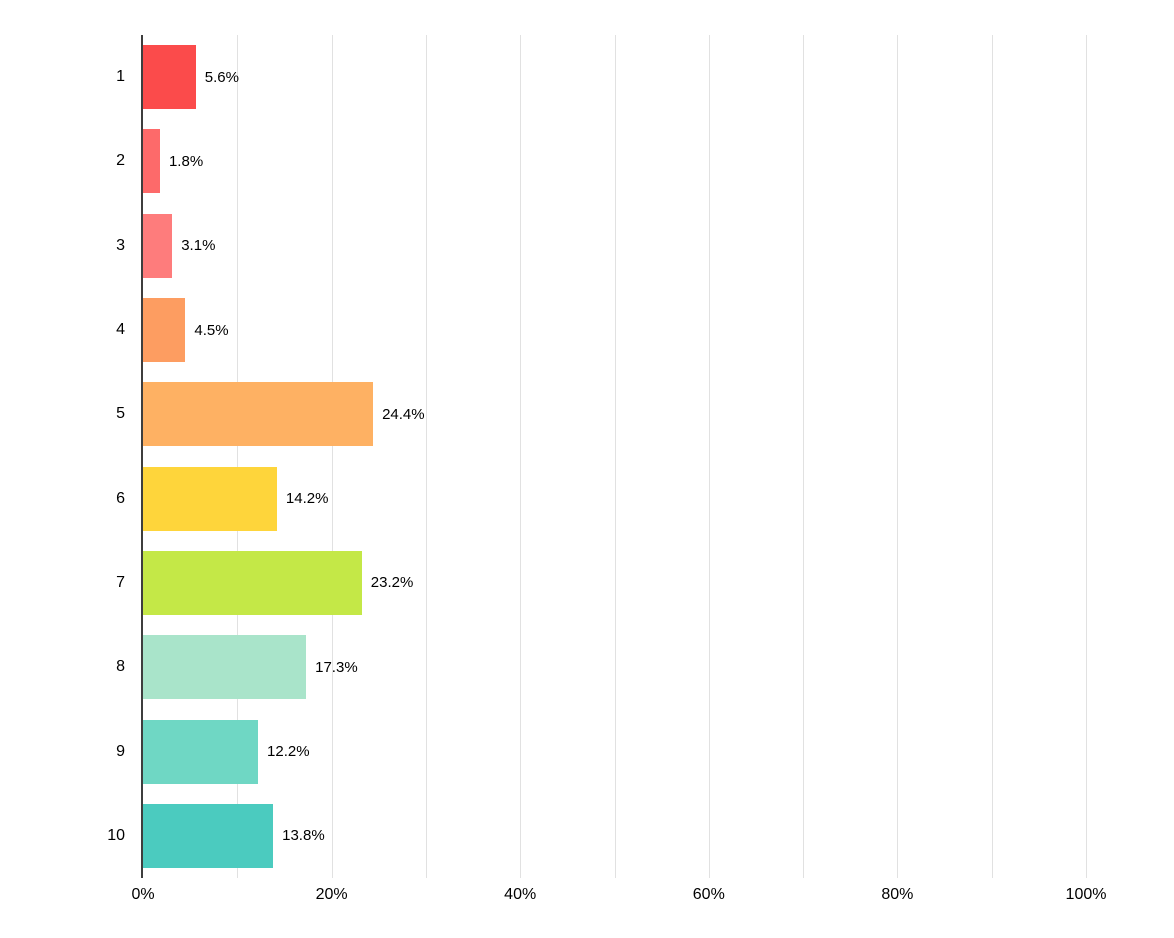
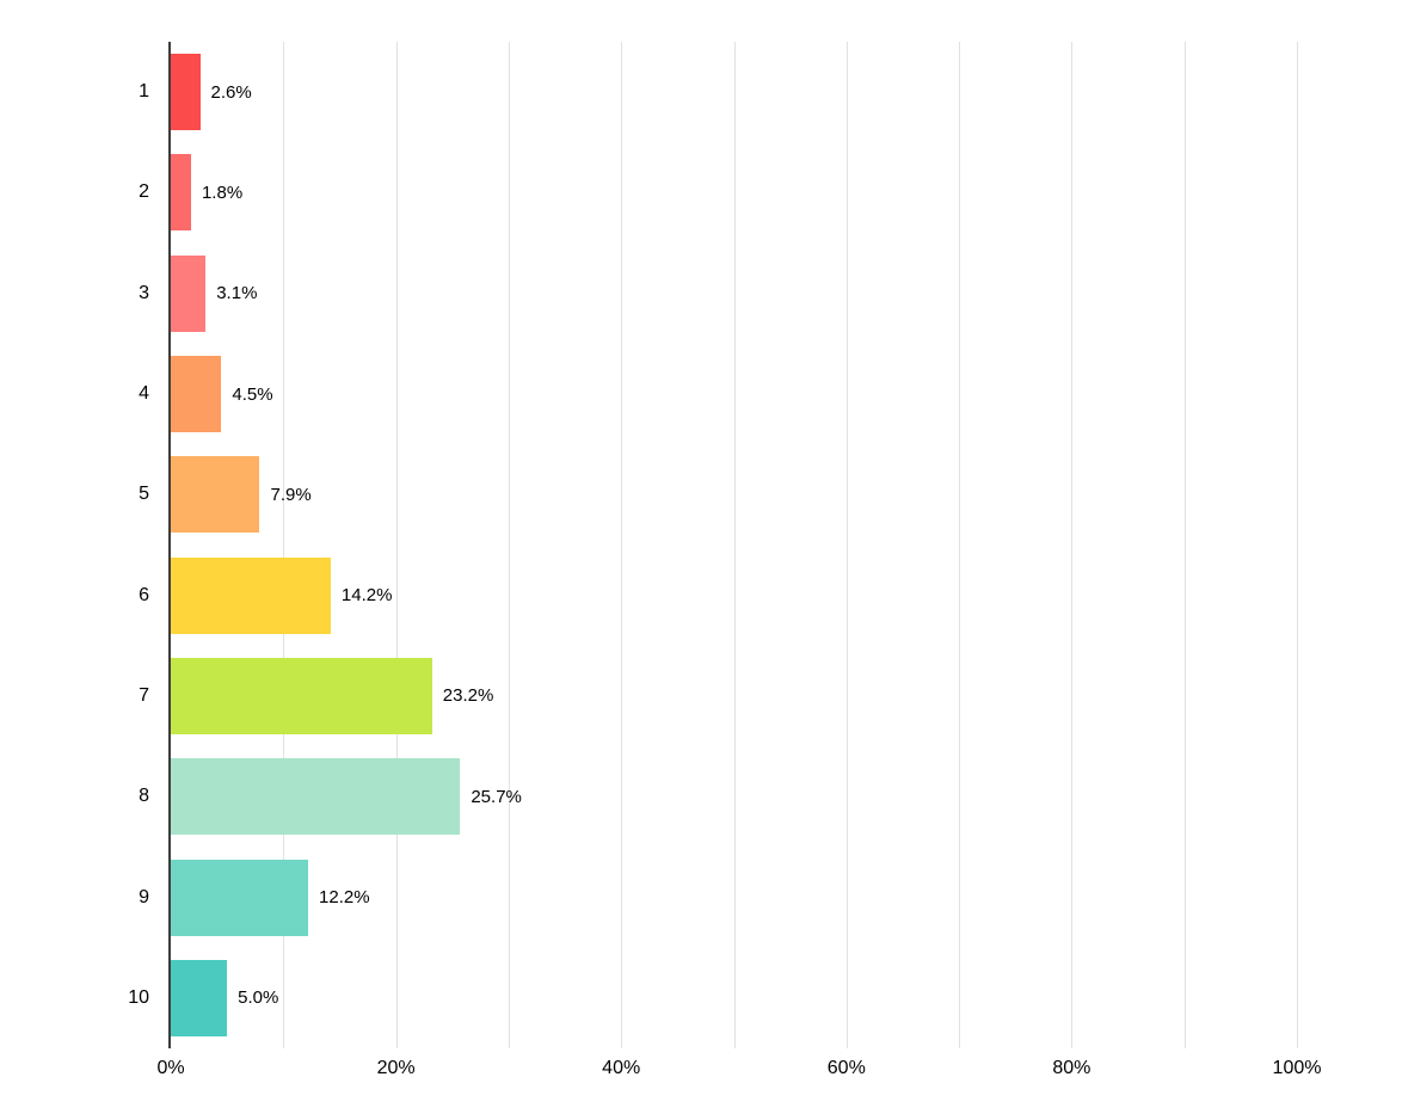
1: 5.6% -> 2.6%
5: 24.4% -> 7.9%
8: 17.3% -> 25.7%
10: 13.8% -> 5.0%
